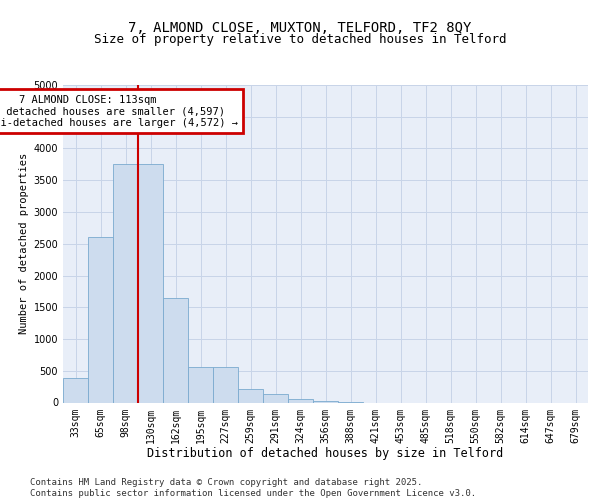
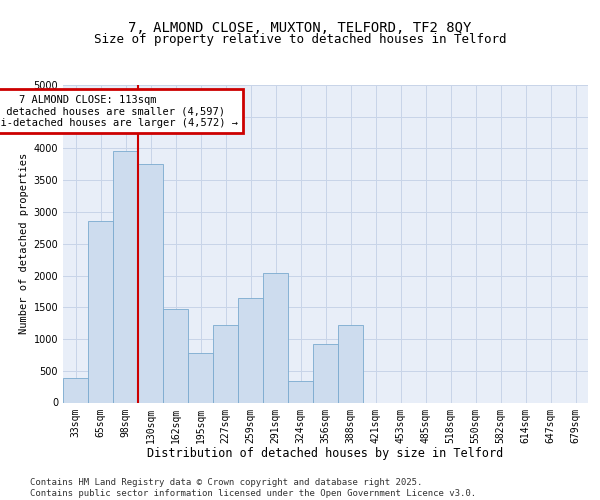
65sqm: 2600 -> 2860
98sqm: 3750 -> 3960
162sqm: 1650 -> 1480
195sqm: 560 -> 780
227sqm: 560 -> 1220
259sqm: 220 -> 1640
291sqm: 130 -> 2040
324sqm: 60 -> 340
356sqm: 20 -> 920
388sqm: 10 -> 1220
